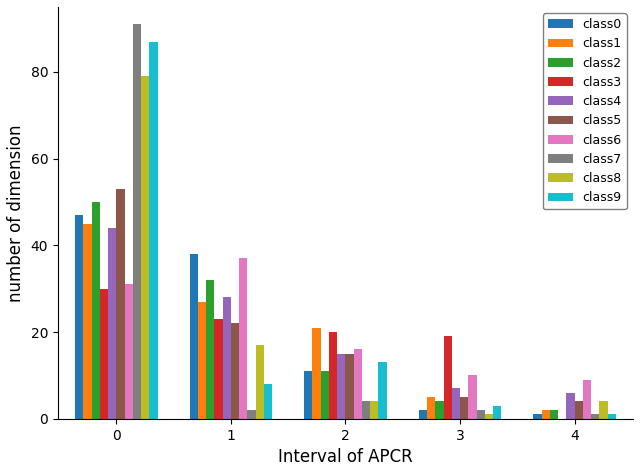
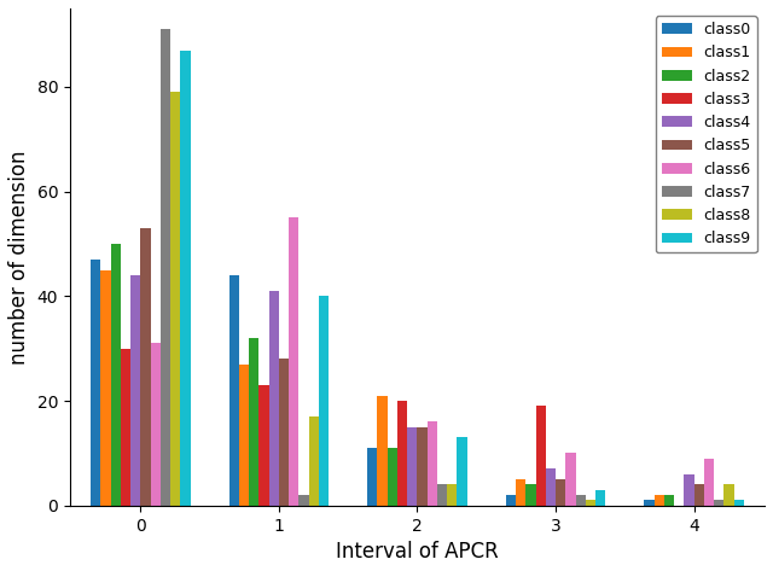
class0/1: 38 -> 44
class4/1: 28 -> 41
class5/1: 22 -> 28
class6/1: 37 -> 55
class9/1: 8 -> 40
